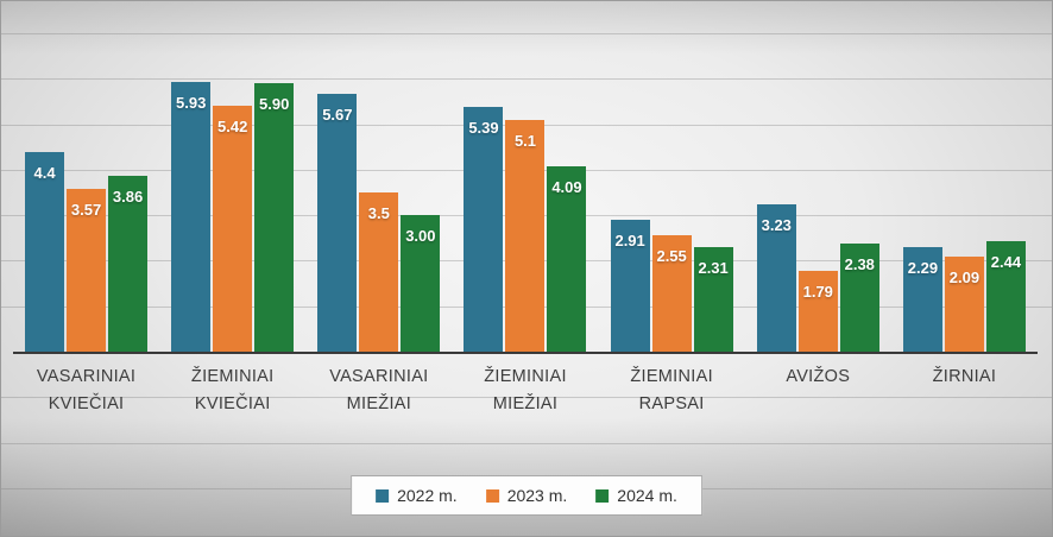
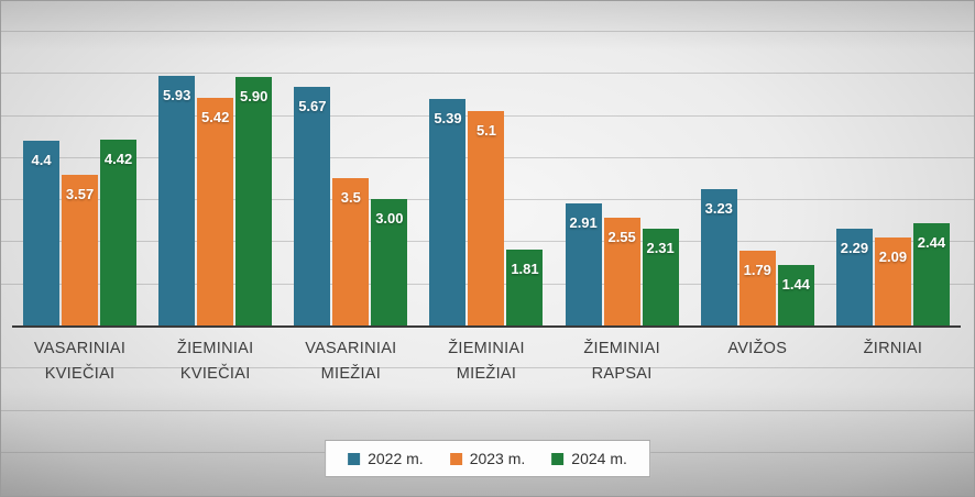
2024 m./VASARINIAI KVIEČIAI: 3.86 -> 4.42
2024 m./ŽIEMINIAI MIEŽIAI: 4.09 -> 1.81
2024 m./AVIŽOS: 2.38 -> 1.44
